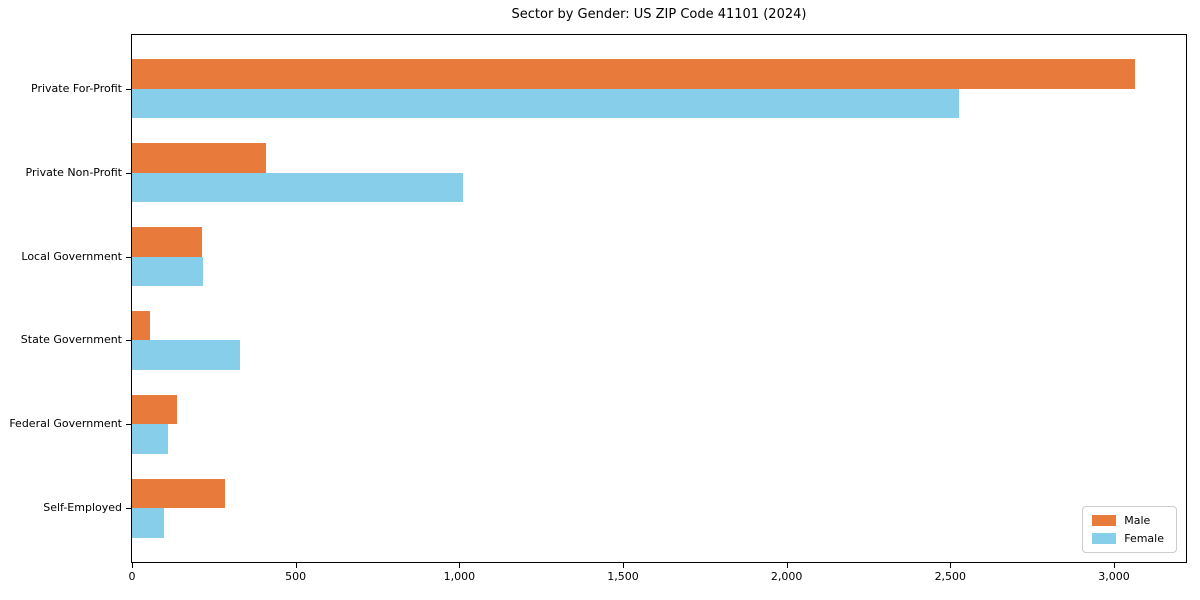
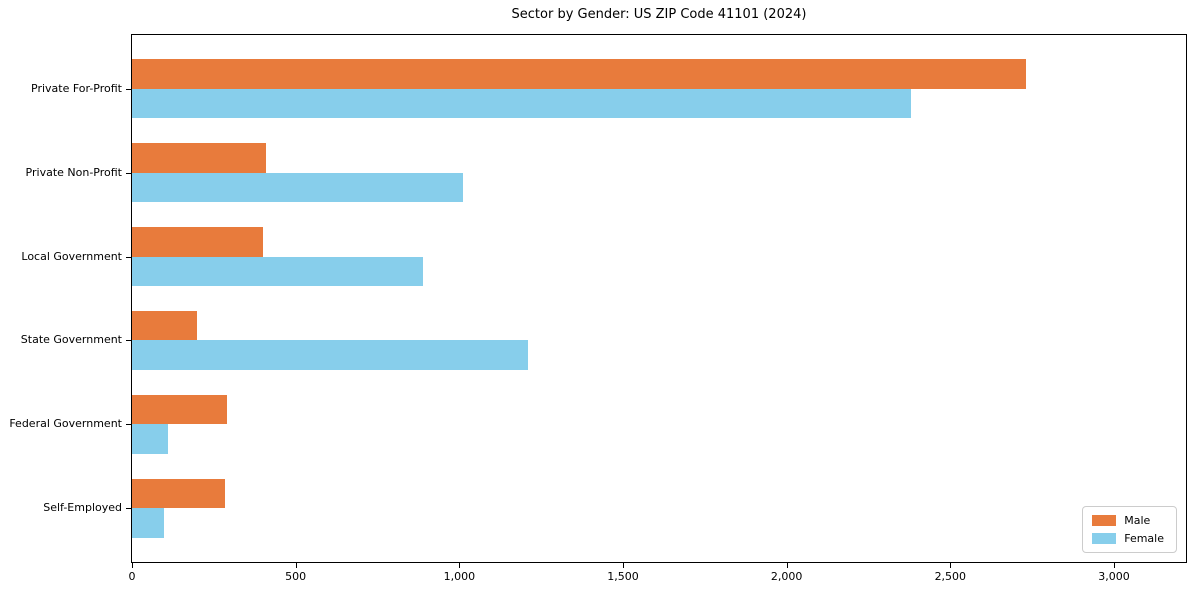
Male/Private For-Profit: 3060 -> 2730
Female/Private For-Profit: 2530 -> 2380
Male/Local Government: 210 -> 400
Female/Local Government: 220 -> 890
Male/State Government: 60 -> 200
Female/State Government: 330 -> 1210
Male/Federal Government: 140 -> 290
